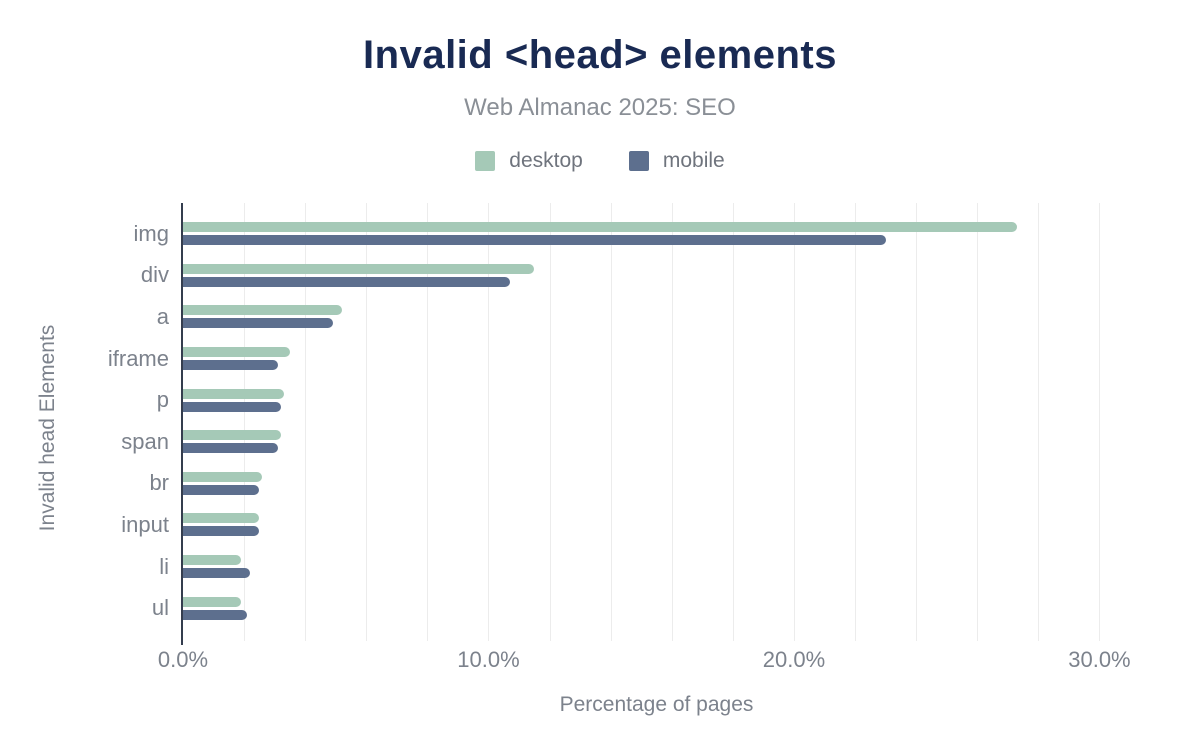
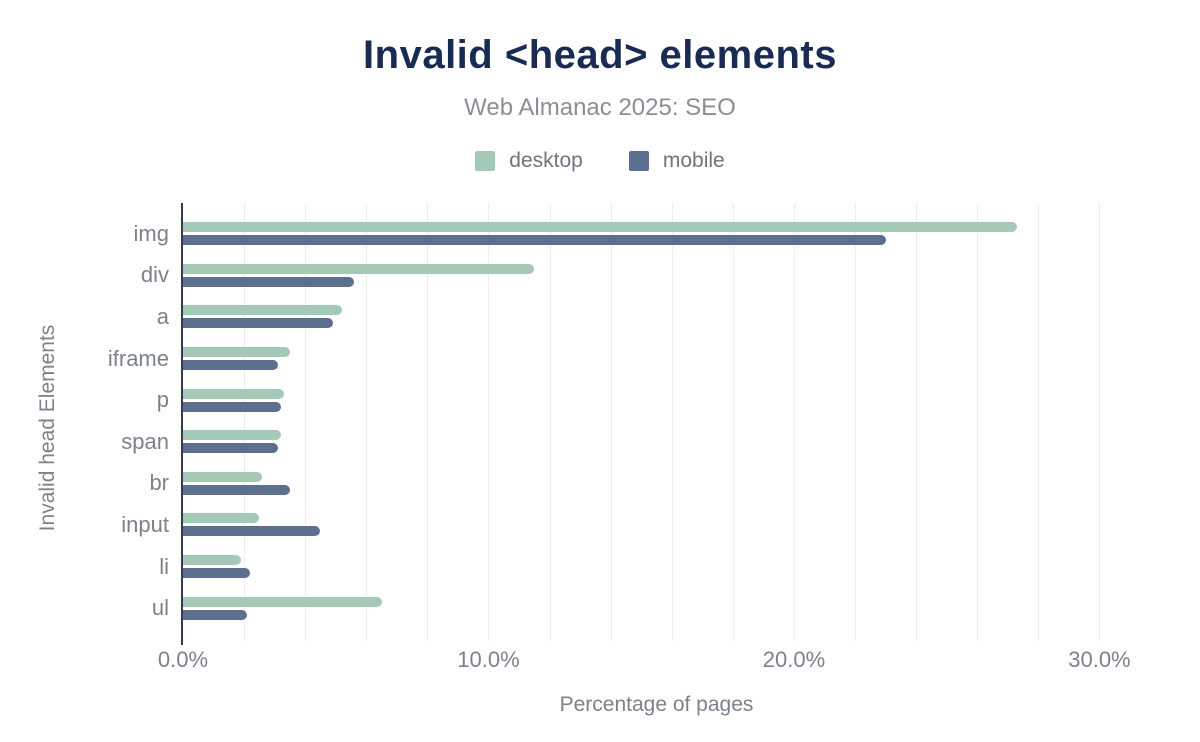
mobile/div: 10.7% -> 5.6%
mobile/br: 2.5% -> 3.5%
mobile/input: 2.5% -> 4.5%
desktop/ul: 1.9% -> 6.5%
